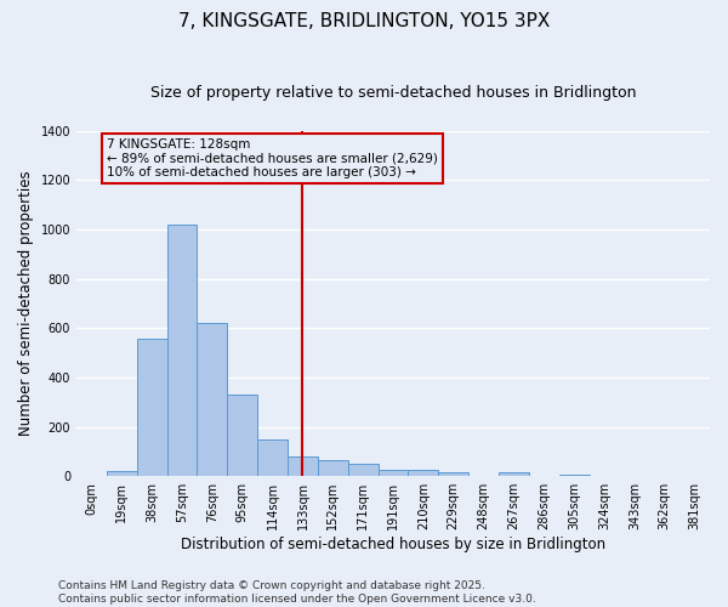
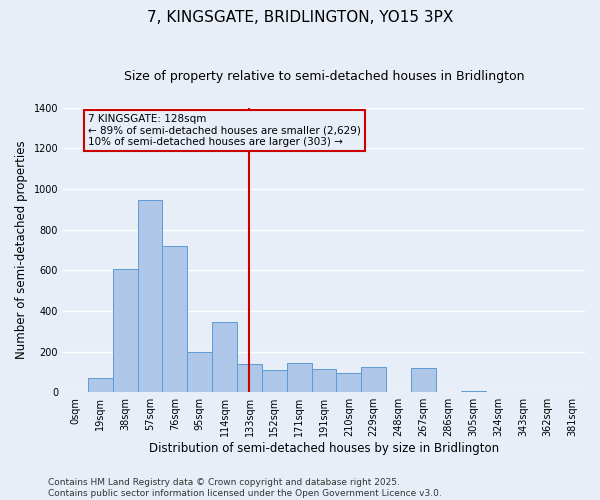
19sqm: 20 -> 70
38sqm: 555 -> 605
57sqm: 1020 -> 945
76sqm: 620 -> 720
95sqm: 330 -> 200
114sqm: 150 -> 345
133sqm: 80 -> 140
152sqm: 65 -> 110
171sqm: 50 -> 145
191sqm: 28 -> 115
210sqm: 28 -> 95
229sqm: 15 -> 125
267sqm: 18 -> 120
